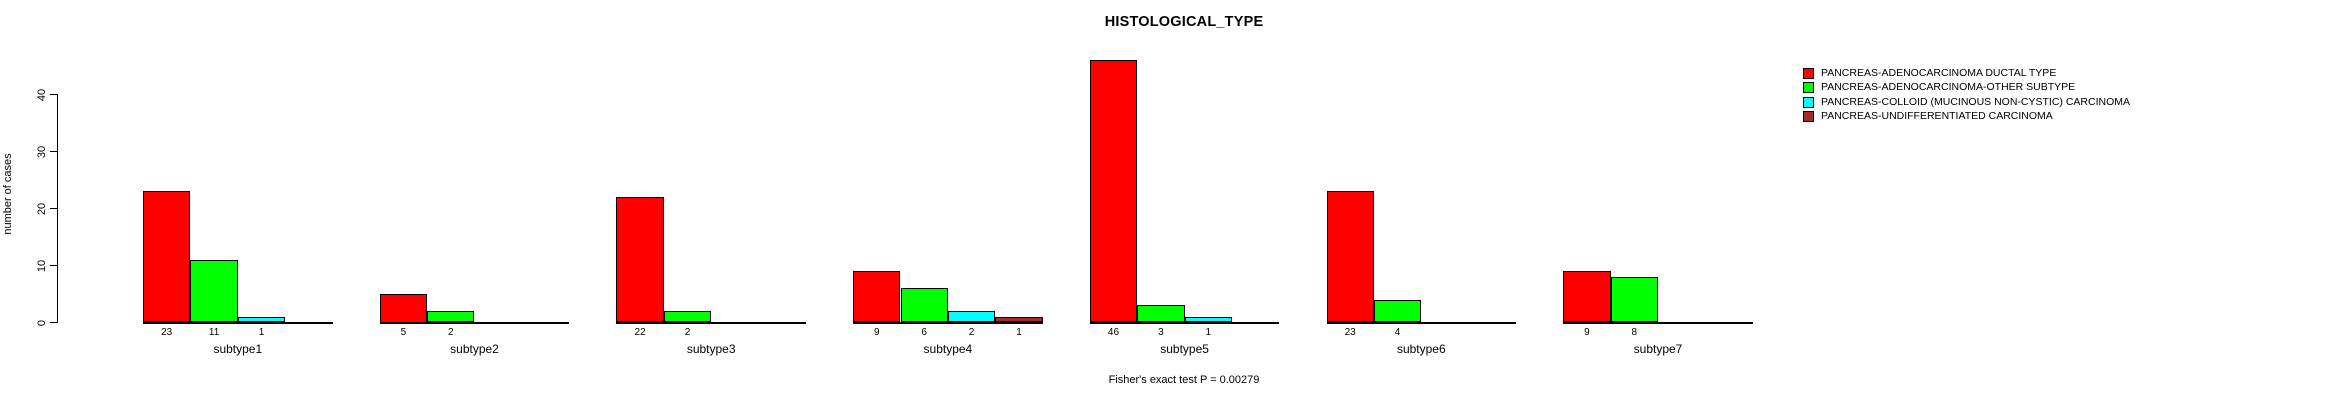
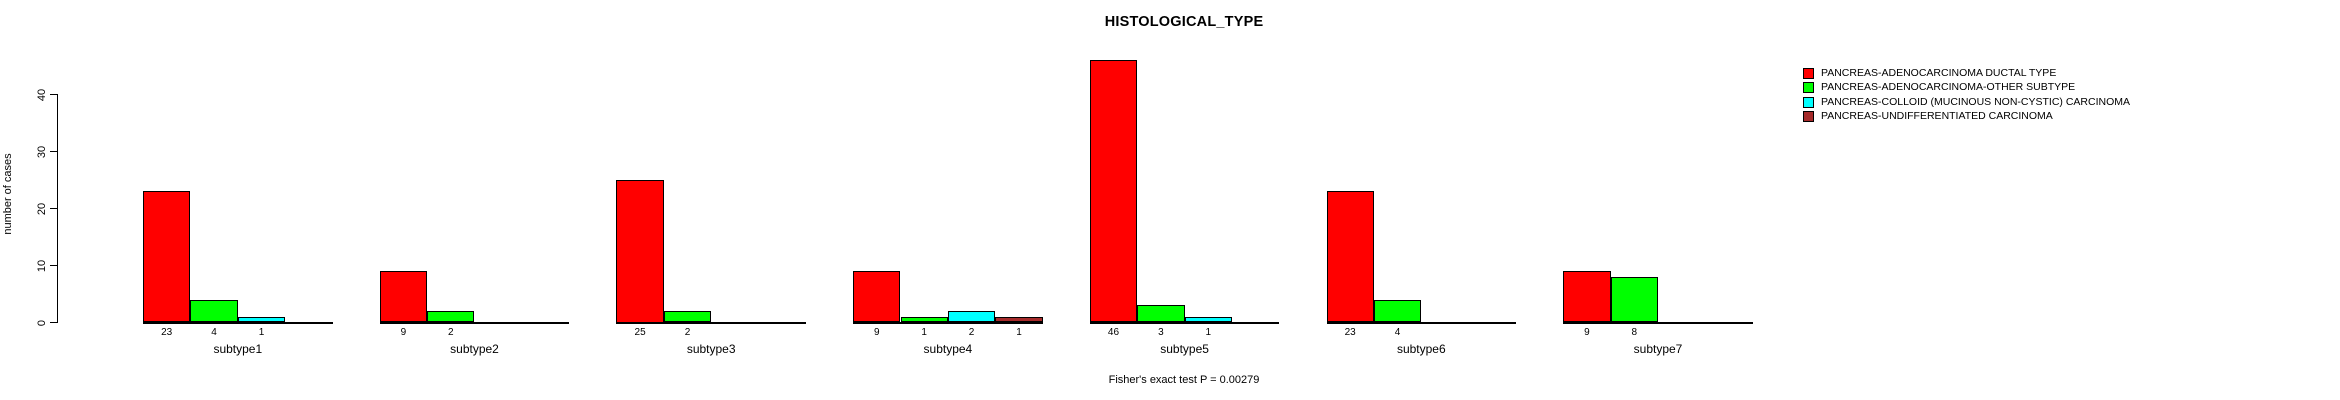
PANCREAS-ADENOCARCINOMA-OTHER SUBTYPE/subtype1: 11 -> 4
PANCREAS-ADENOCARCINOMA DUCTAL TYPE/subtype2: 5 -> 9
PANCREAS-ADENOCARCINOMA DUCTAL TYPE/subtype3: 22 -> 25
PANCREAS-ADENOCARCINOMA-OTHER SUBTYPE/subtype4: 6 -> 1
